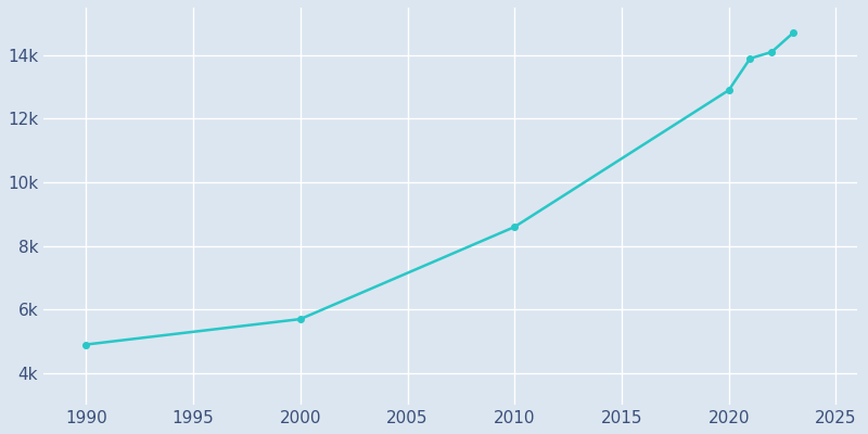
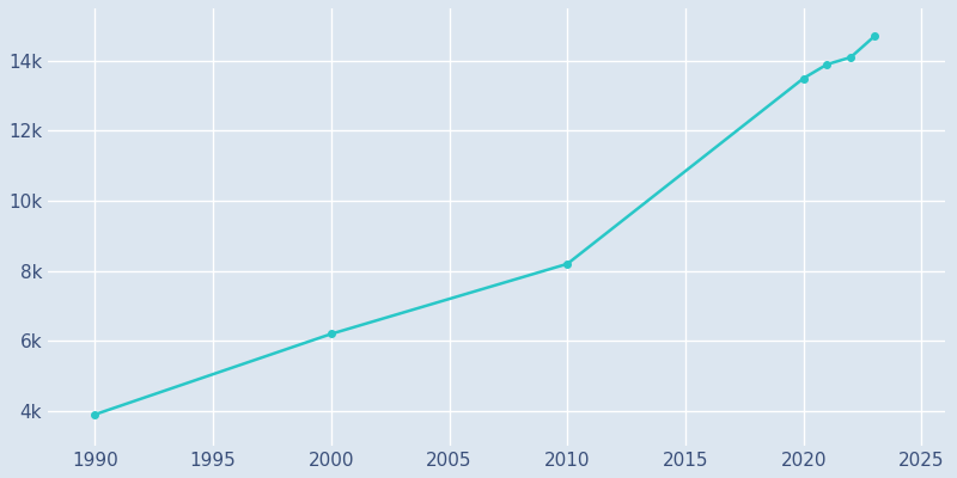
1990: 4.9k -> 3.9k
2000: 5.7k -> 6.2k
2010: 8.6k -> 8.2k
2020: 12.9k -> 13.5k
